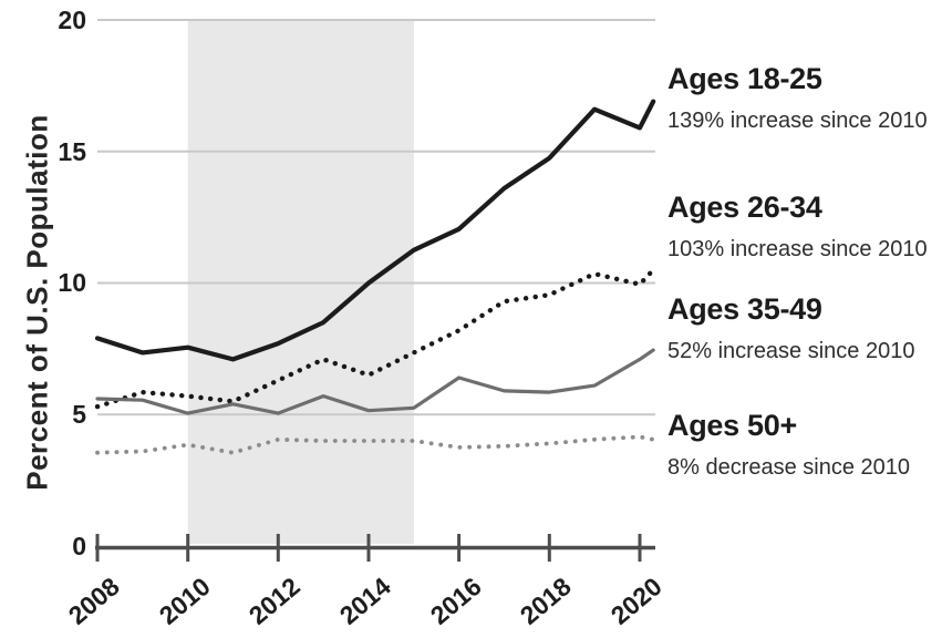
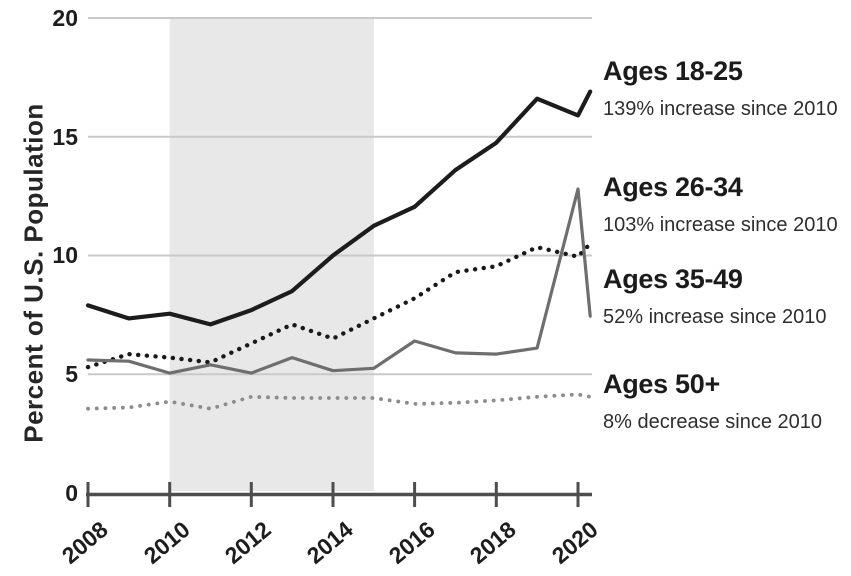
Ages 35-49/2020: 7.1 -> 12.8
